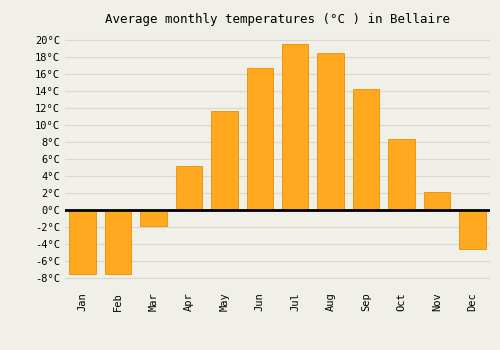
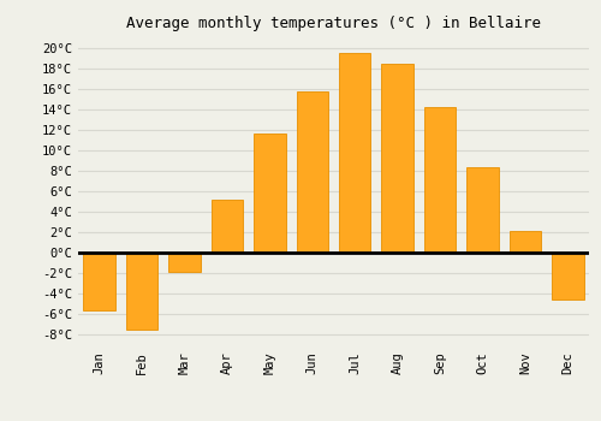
Jan: -7.5°C -> -5.6°C
Jun: 16.7°C -> 15.8°C
